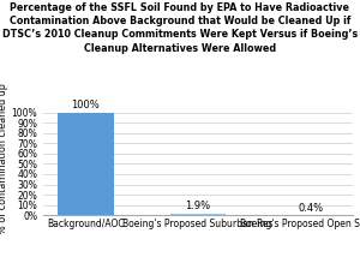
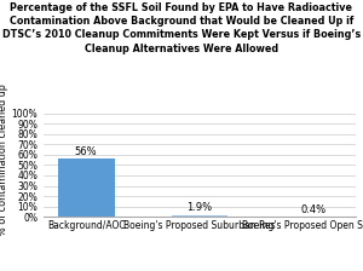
Background/AOC: 100% -> 56%
